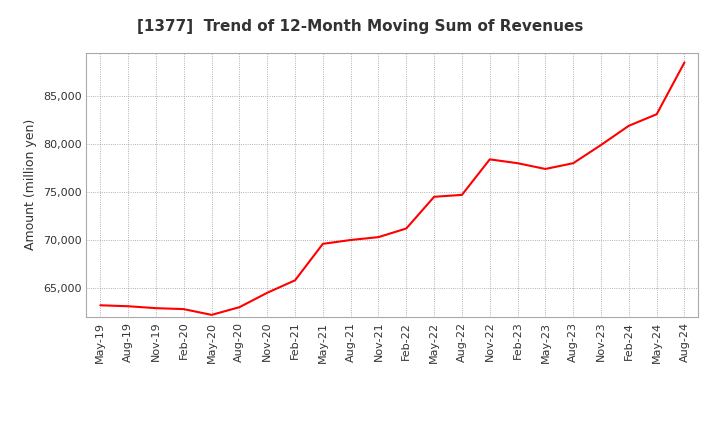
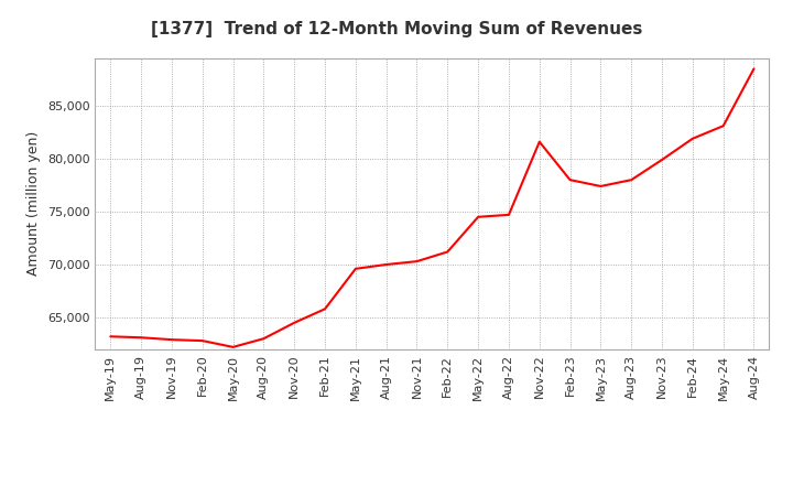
Nov-22: 78,400 -> 81,600
